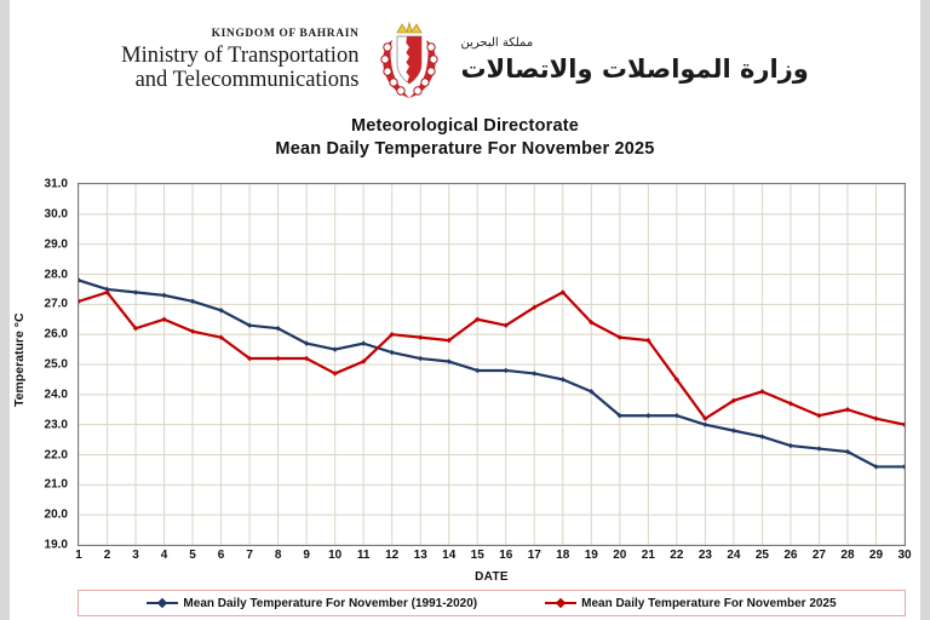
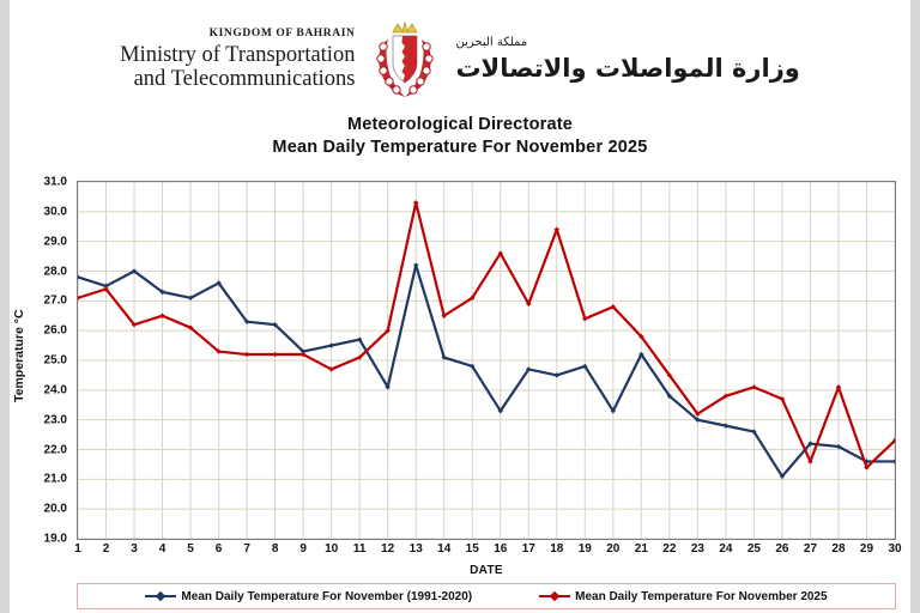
Mean Daily Temperature For November (1991-2020)/3: 27.4 -> 28.0
Mean Daily Temperature For November (1991-2020)/6: 26.8 -> 27.6
Mean Daily Temperature For November 2025/6: 25.9 -> 25.3
Mean Daily Temperature For November (1991-2020)/9: 25.7 -> 25.3
Mean Daily Temperature For November (1991-2020)/12: 25.4 -> 24.1
Mean Daily Temperature For November (1991-2020)/13: 25.2 -> 28.2
Mean Daily Temperature For November 2025/13: 25.9 -> 30.3
Mean Daily Temperature For November 2025/14: 25.8 -> 26.5
Mean Daily Temperature For November 2025/15: 26.5 -> 27.1
Mean Daily Temperature For November (1991-2020)/16: 24.8 -> 23.3
Mean Daily Temperature For November 2025/16: 26.3 -> 28.6
Mean Daily Temperature For November 2025/18: 27.4 -> 29.4
Mean Daily Temperature For November (1991-2020)/19: 24.1 -> 24.8
Mean Daily Temperature For November 2025/20: 25.9 -> 26.8
Mean Daily Temperature For November (1991-2020)/21: 23.3 -> 25.2
Mean Daily Temperature For November (1991-2020)/22: 23.3 -> 23.8
Mean Daily Temperature For November (1991-2020)/26: 22.3 -> 21.1
Mean Daily Temperature For November 2025/27: 23.3 -> 21.6
Mean Daily Temperature For November 2025/28: 23.5 -> 24.1
Mean Daily Temperature For November 2025/29: 23.2 -> 21.4
Mean Daily Temperature For November 2025/30: 23.0 -> 22.3
